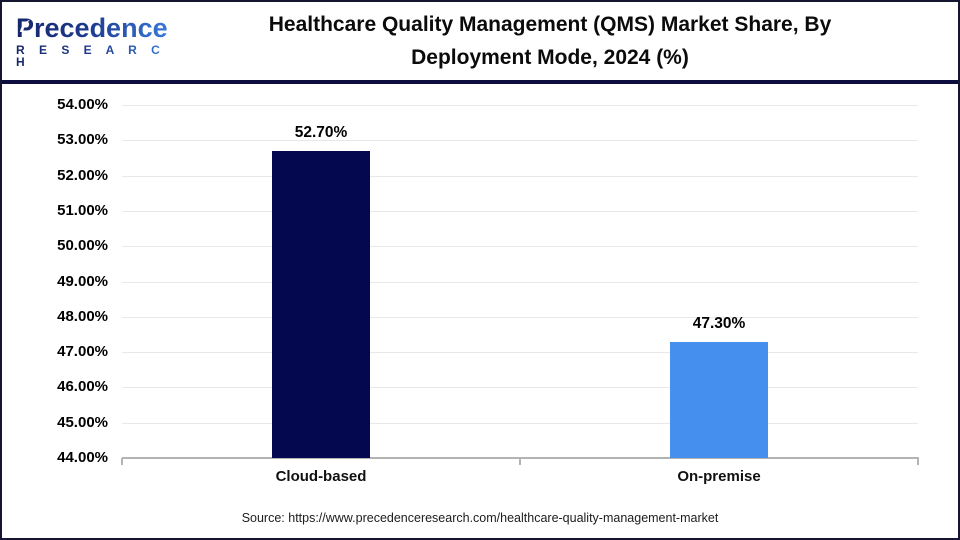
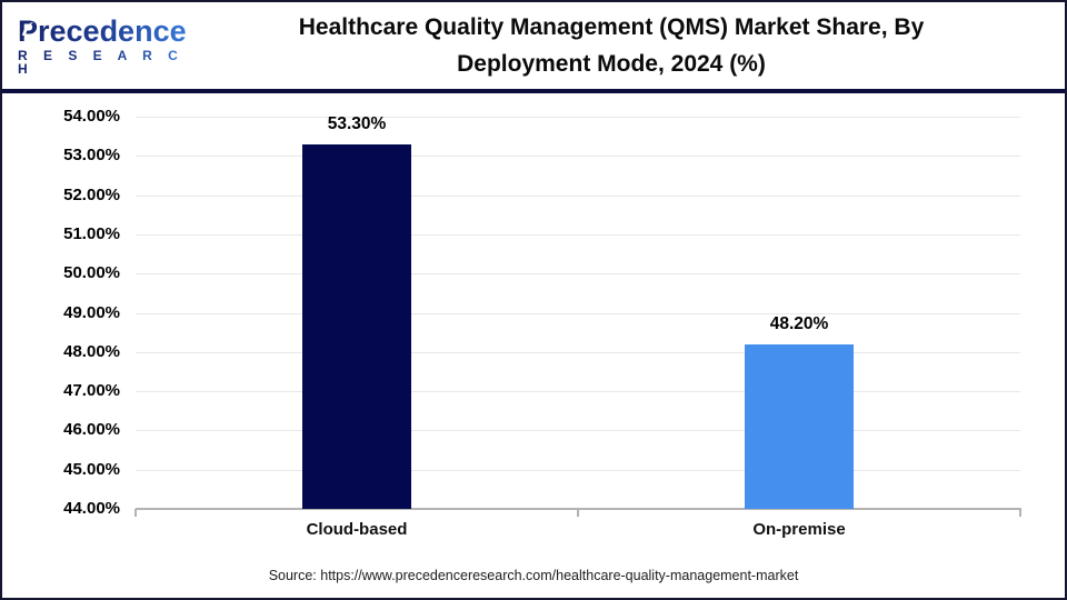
Cloud-based: 52.70% -> 53.30%
On-premise: 47.30% -> 48.20%
